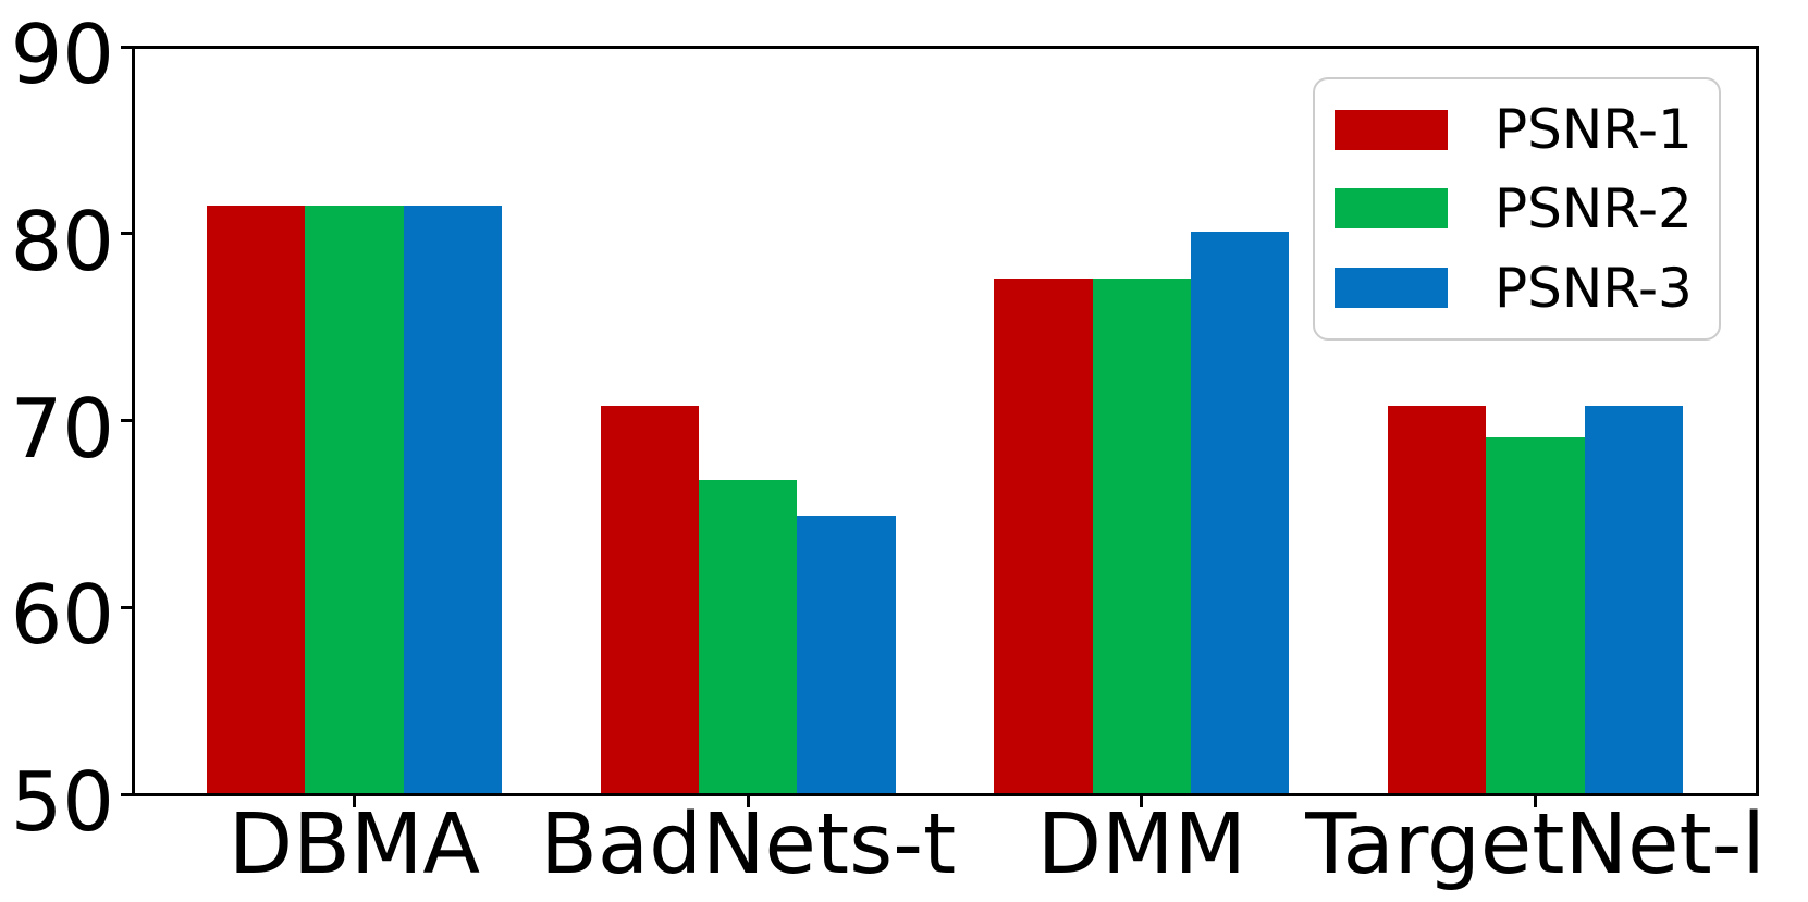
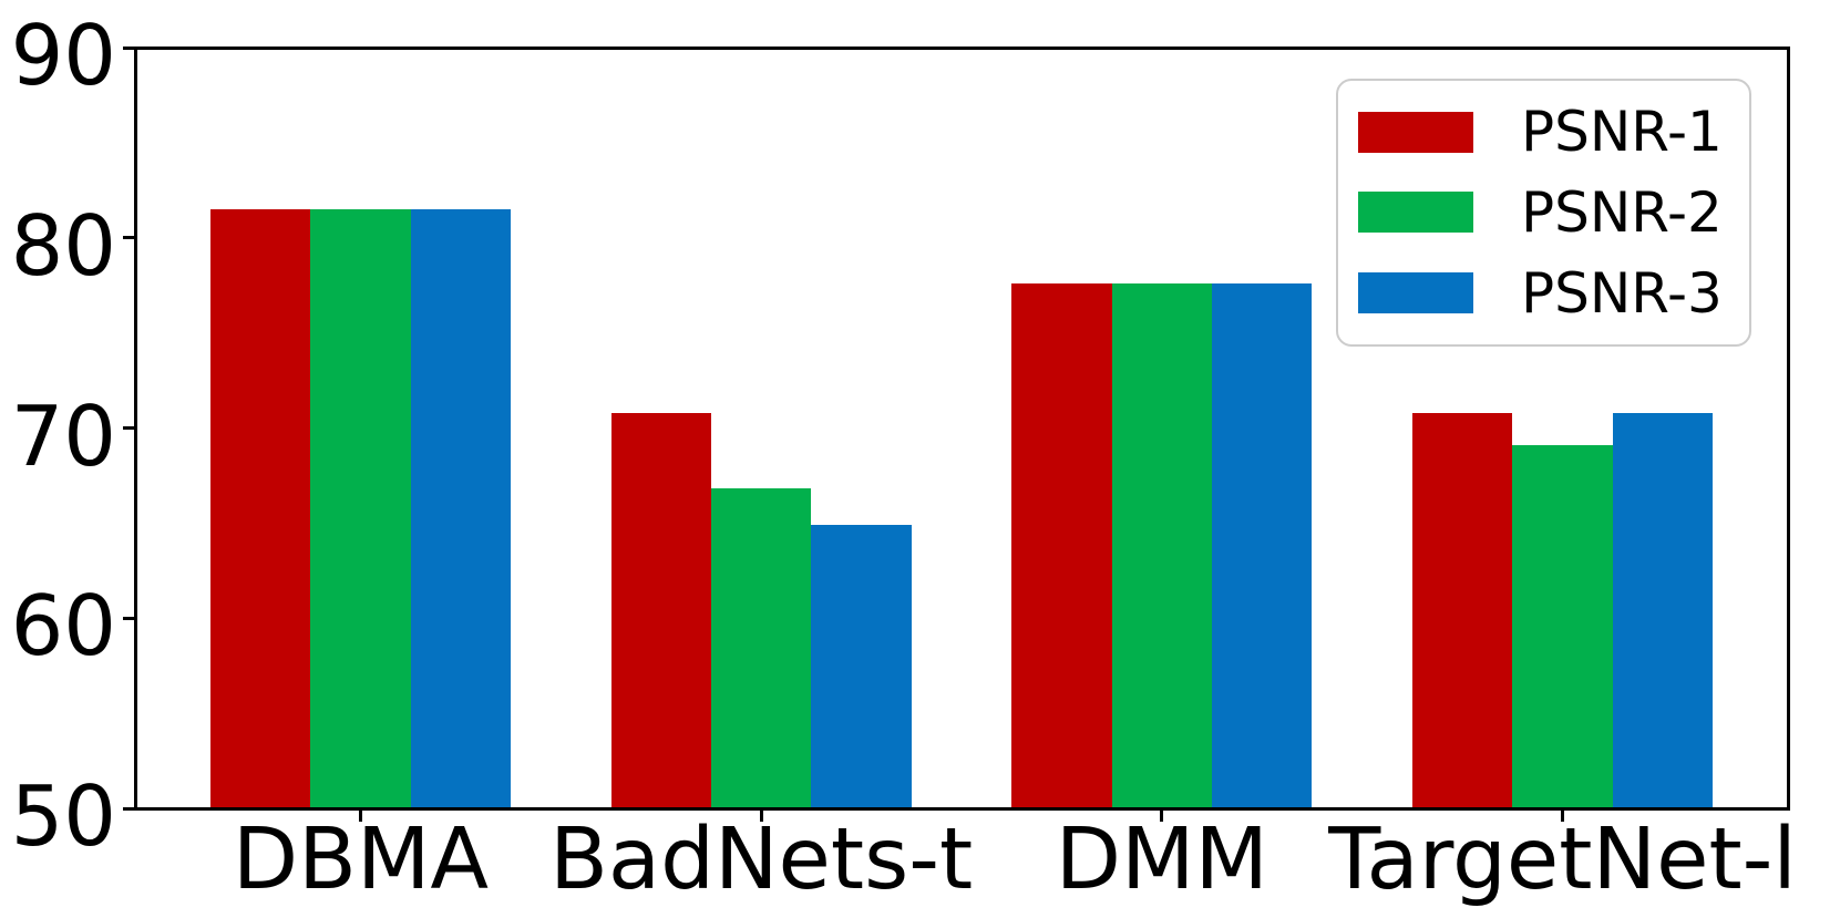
PSNR-3/DMM: 80.1 -> 77.6
